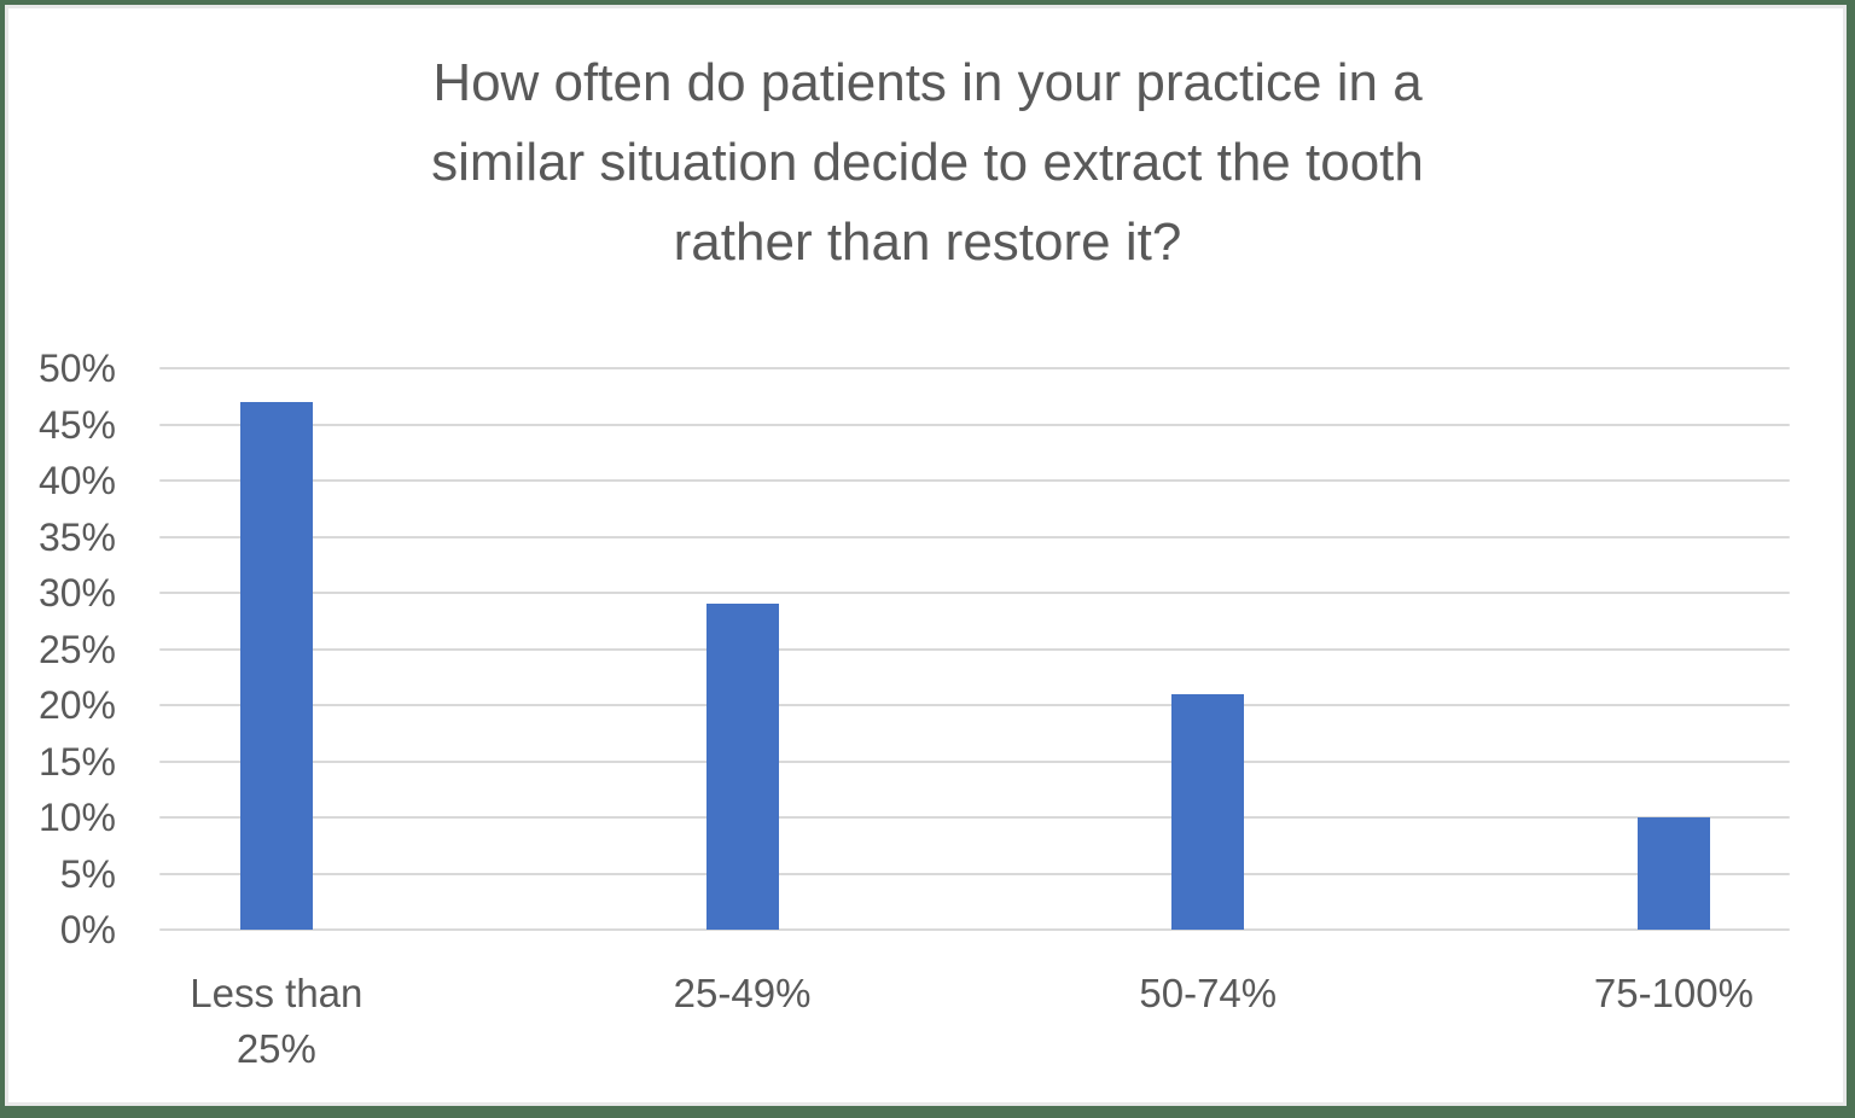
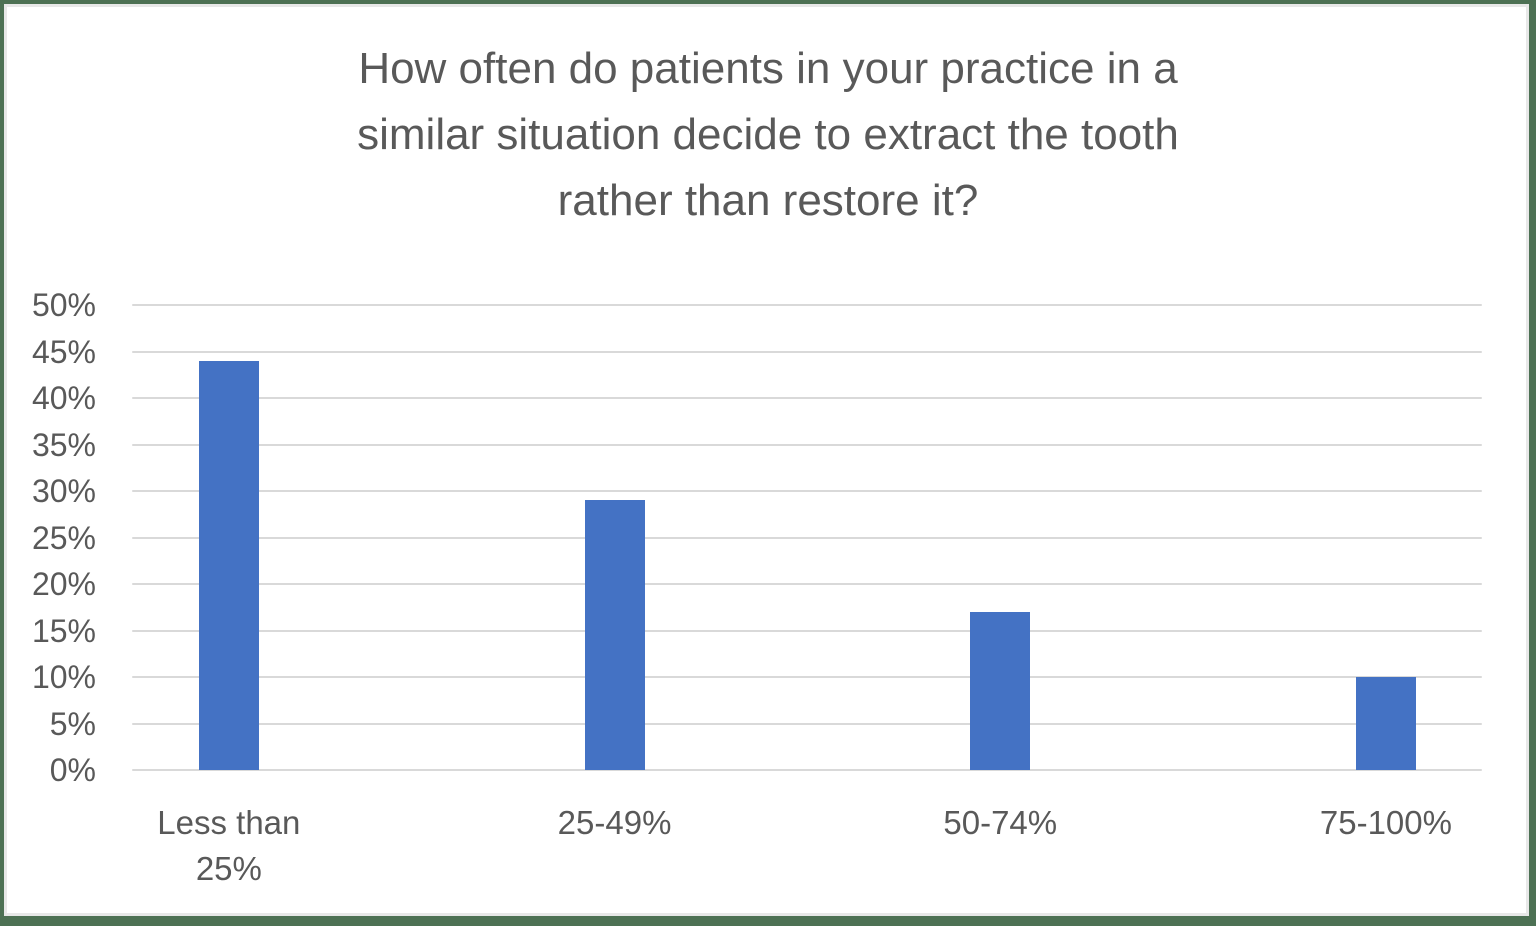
Less than 25%: 47% -> 44%
50-74%: 21% -> 17%
